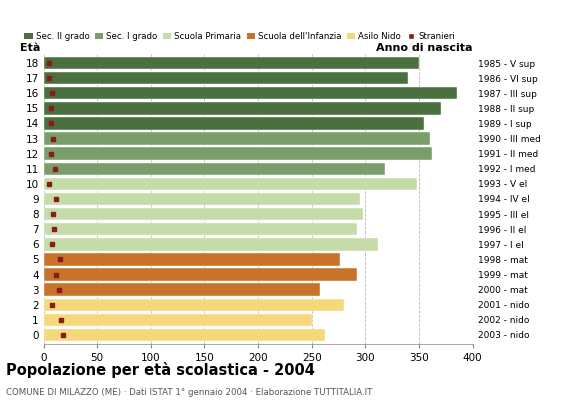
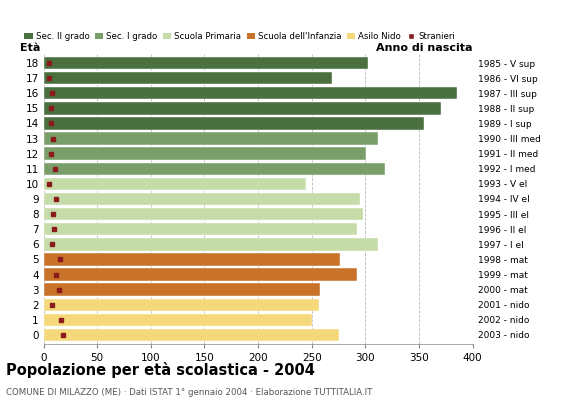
18: 350 -> 302
17: 340 -> 269
13: 360 -> 312
12: 362 -> 301
10: 348 -> 245
2: 280 -> 257
0: 262 -> 275
